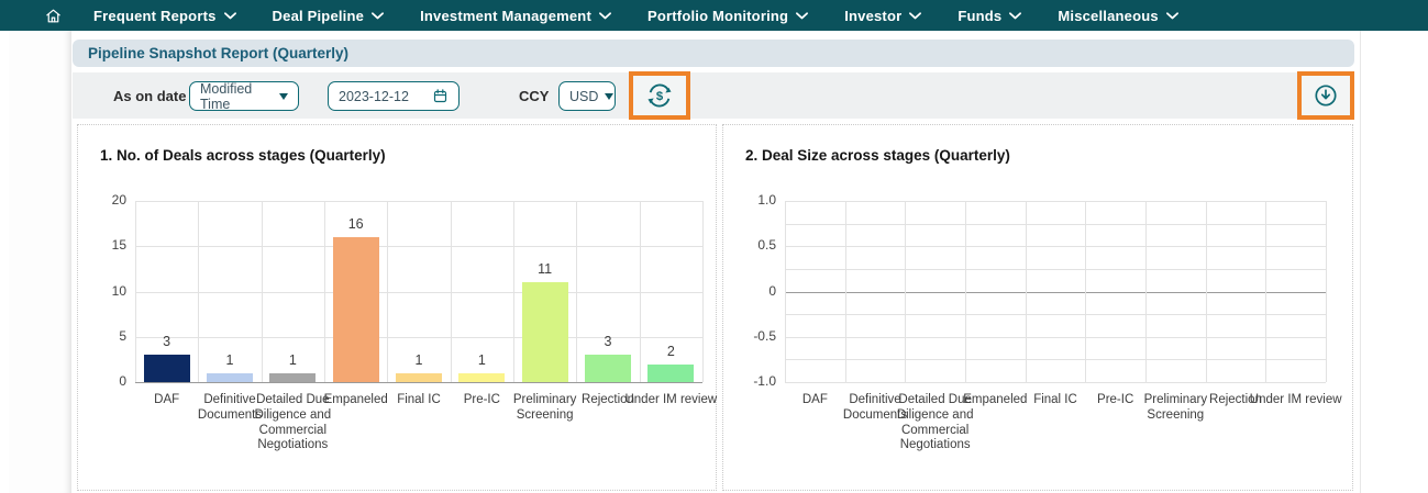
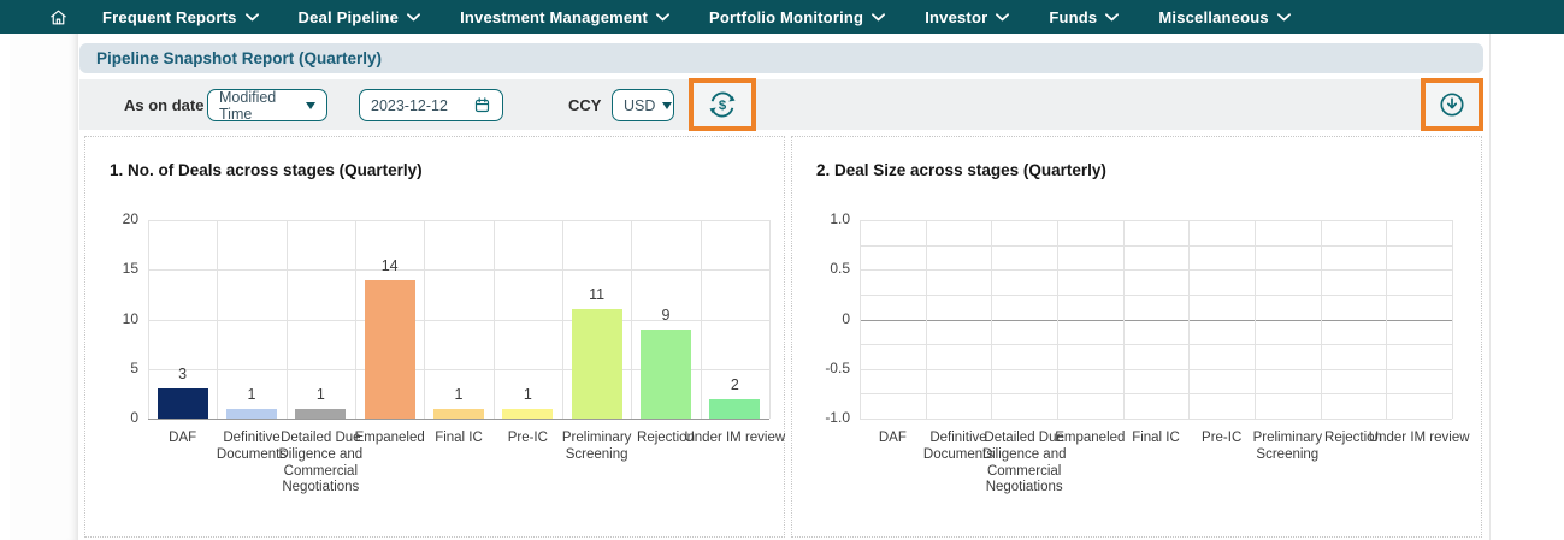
1. No. of Deals across stages (Quarterly)/Empaneled: 16 -> 14
1. No. of Deals across stages (Quarterly)/Rejection: 3 -> 9
